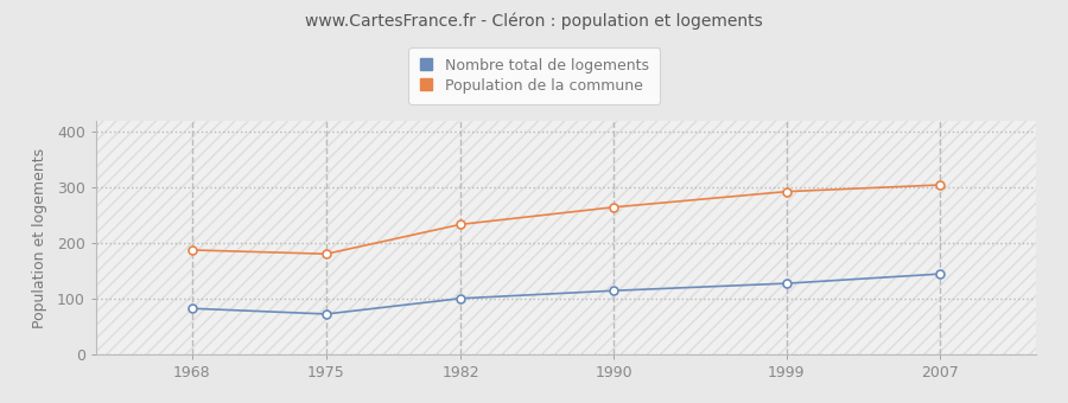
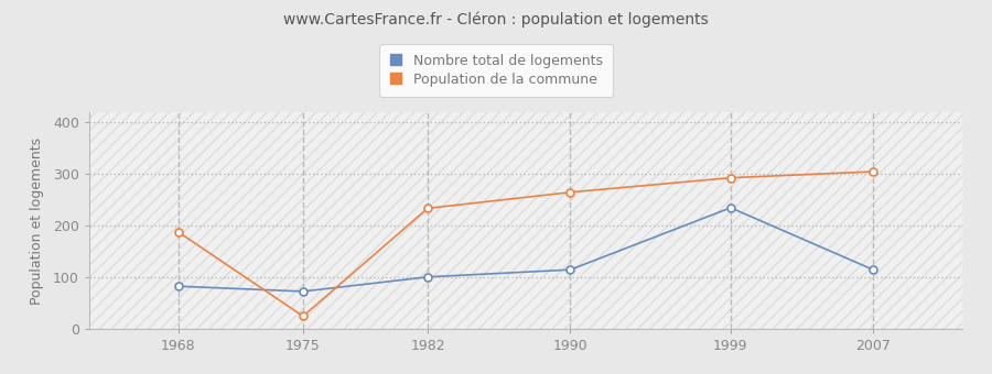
Population de la commune/1975: 181 -> 25
Nombre total de logements/1999: 128 -> 235
Nombre total de logements/2007: 145 -> 115
